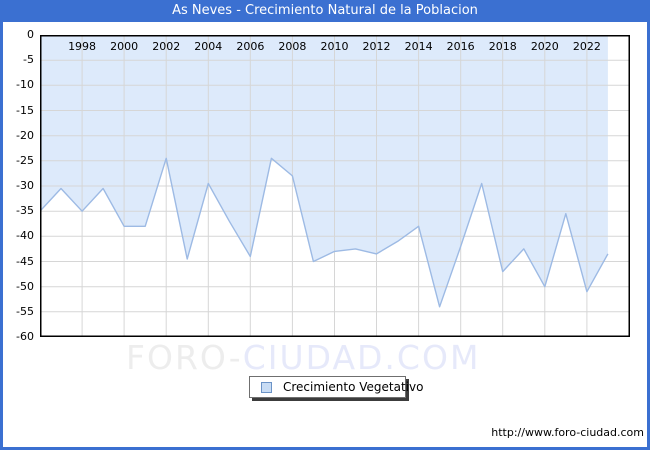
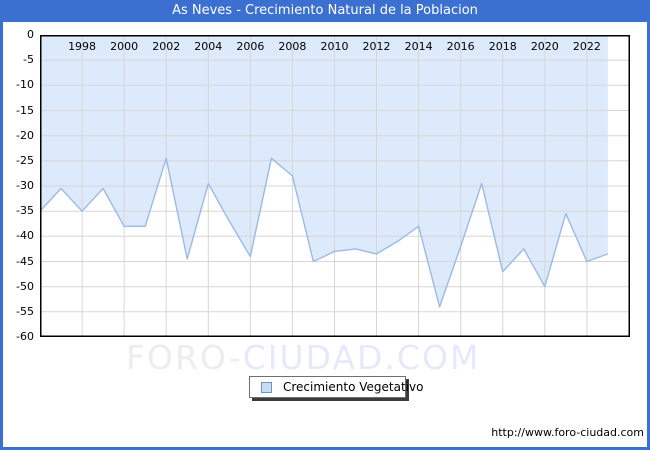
2022: -51 -> -45
